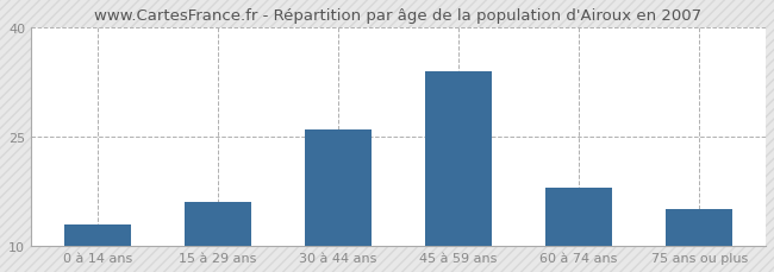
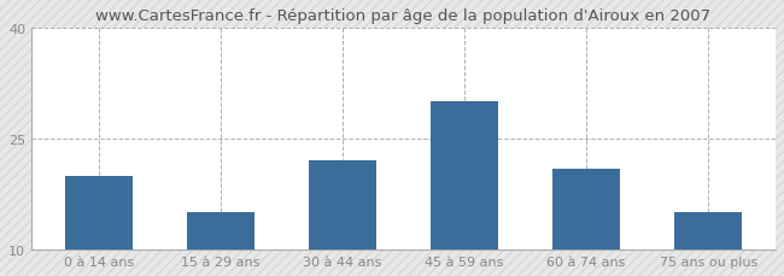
0 à 14 ans: 13 -> 20
15 à 29 ans: 16 -> 15
30 à 44 ans: 26 -> 22
45 à 59 ans: 34 -> 30
60 à 74 ans: 18 -> 21
